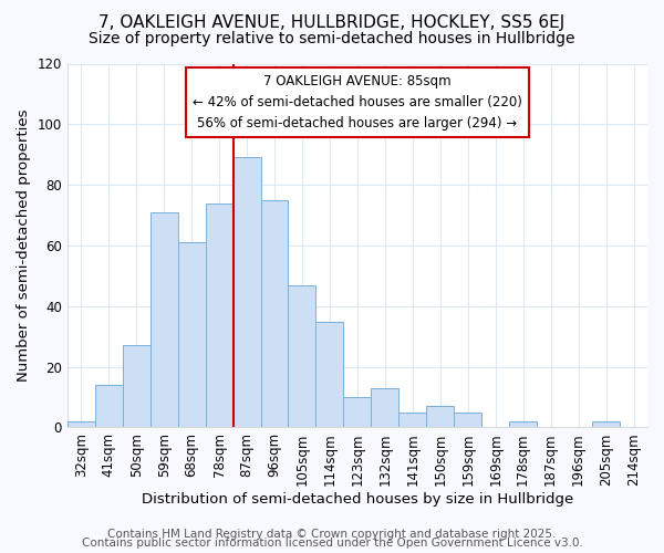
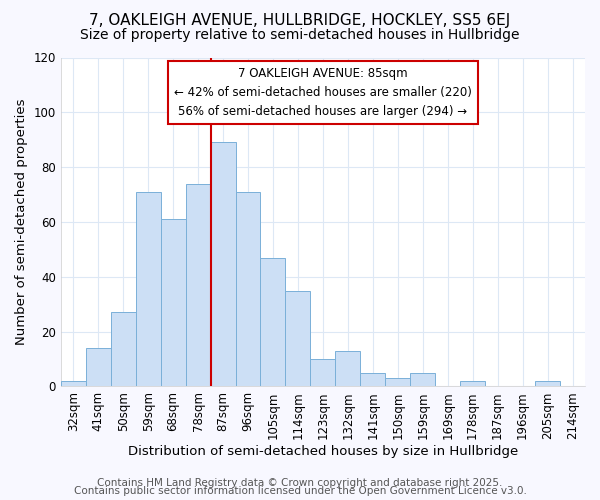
96sqm: 75 -> 71
150sqm: 7 -> 3
